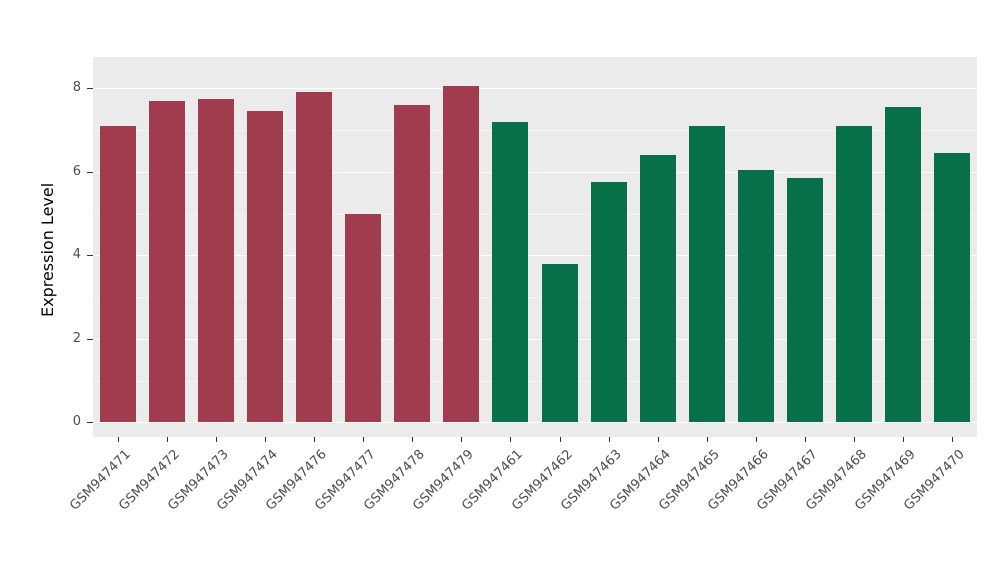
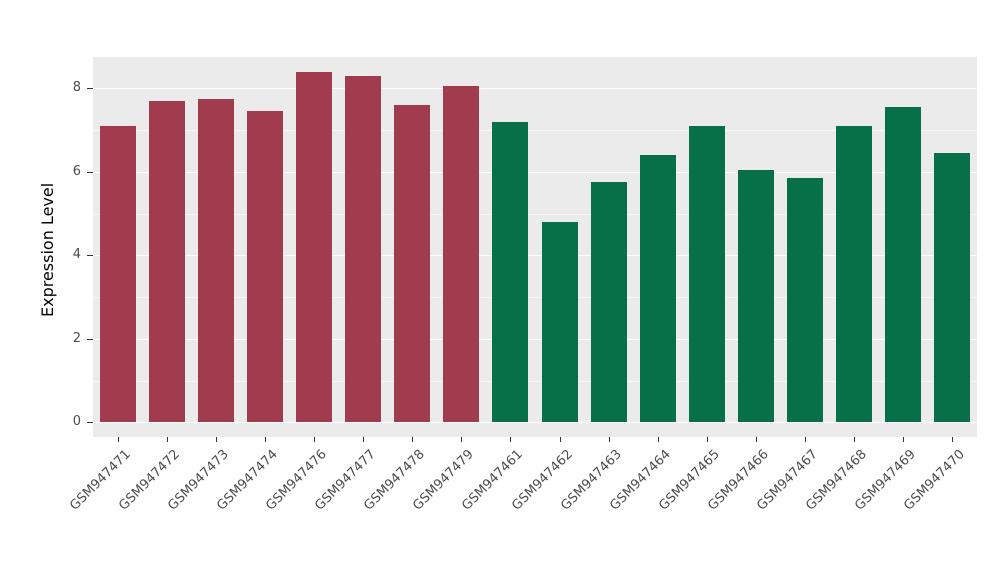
GSM947476: 7.9 -> 8.4
GSM947477: 5.0 -> 8.3
GSM947462: 3.8 -> 4.8
